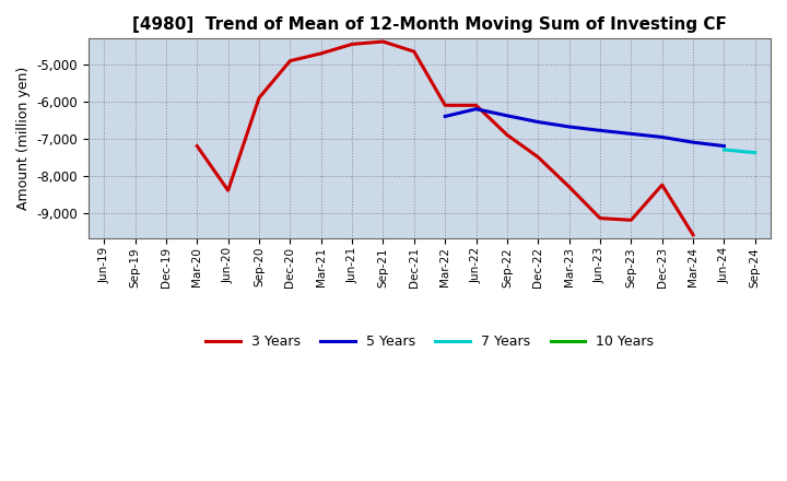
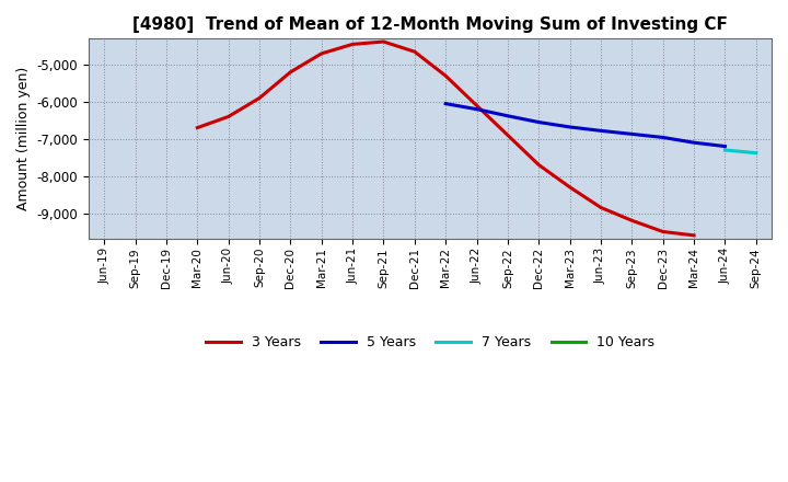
3 Years/Mar-20: -7,200 -> -6,700
3 Years/Jun-20: -8,400 -> -6,400
3 Years/Dec-20: -4,900 -> -5,200
3 Years/Mar-22: -6,100 -> -5,300
5 Years/Mar-22: -6,400 -> -6,050
3 Years/Dec-22: -7,500 -> -7,700
3 Years/Jun-23: -9,150 -> -8,850
3 Years/Dec-23: -8,250 -> -9,500
